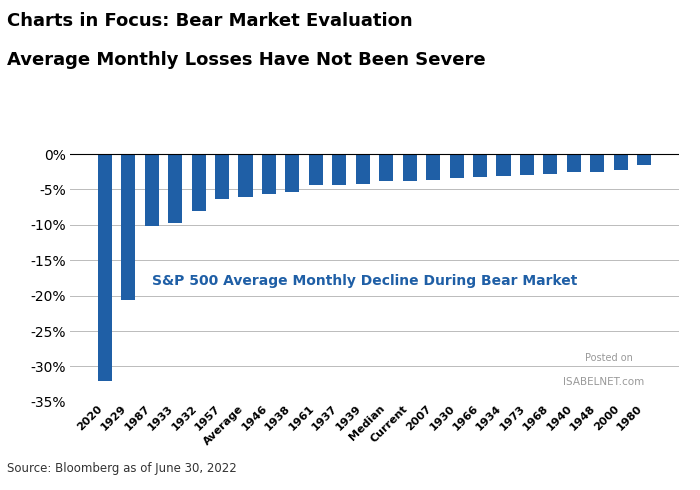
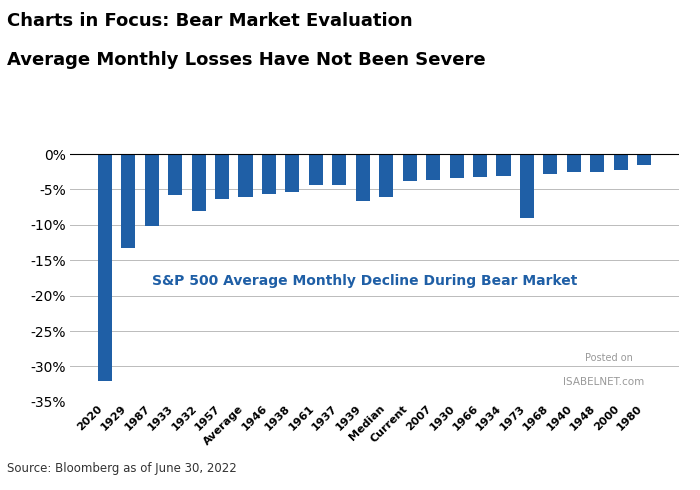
1929: -20.6% -> -13.2%
1933: -9.8% -> -5.8%
1939: -4.2% -> -6.6%
Median: -3.8% -> -6.0%
1973: -3.0% -> -9.0%
